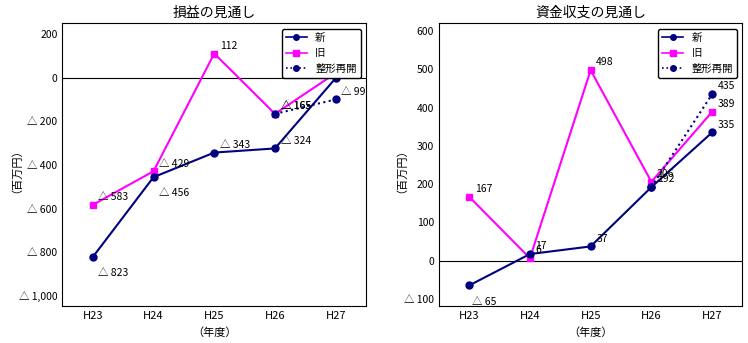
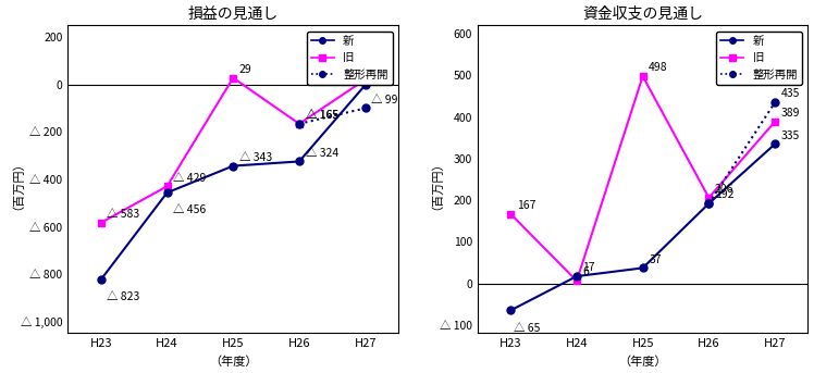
損益の見通し/旧/H25: 112 -> 29
